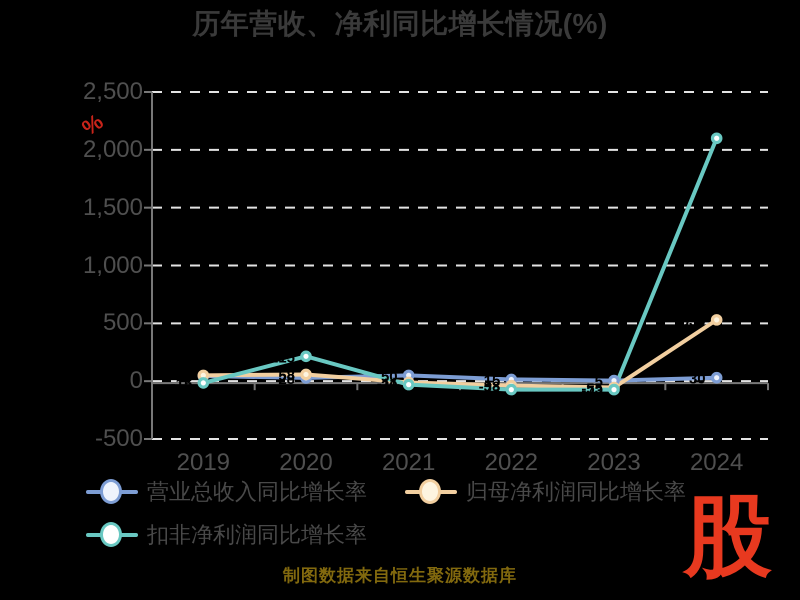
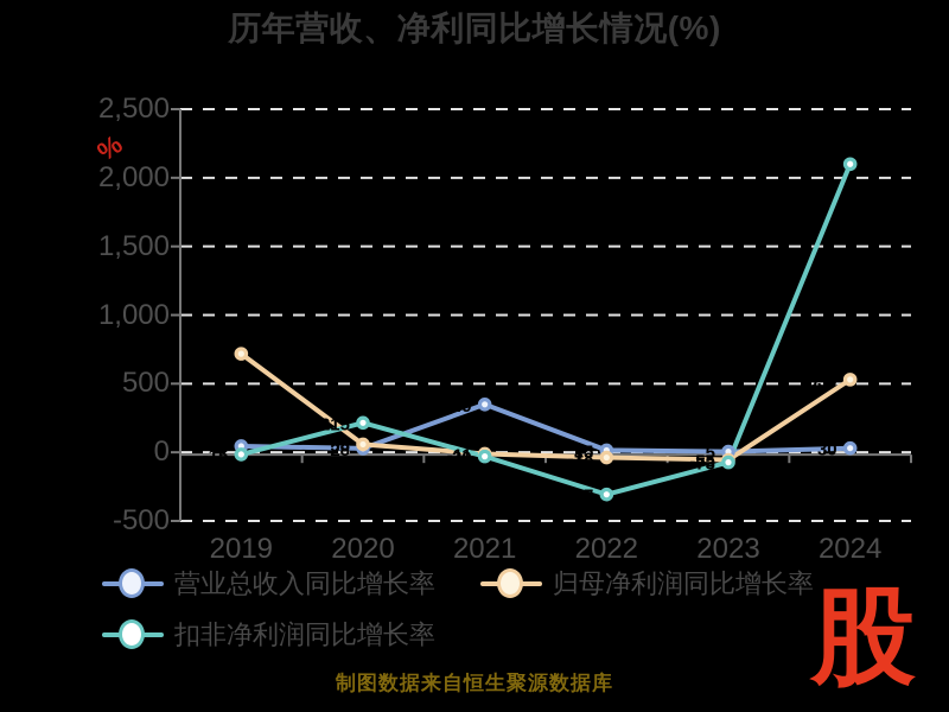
归母净利润同比增长率/2019: 50 -> 718
营业总收入同比增长率/2021: 50 -> 349
扣非净利润同比增长率/2022: -73 -> -307
